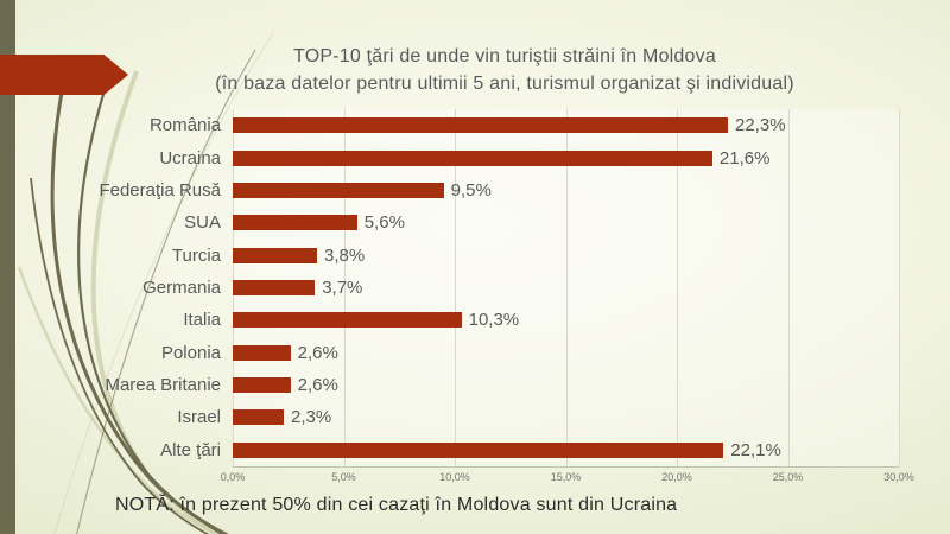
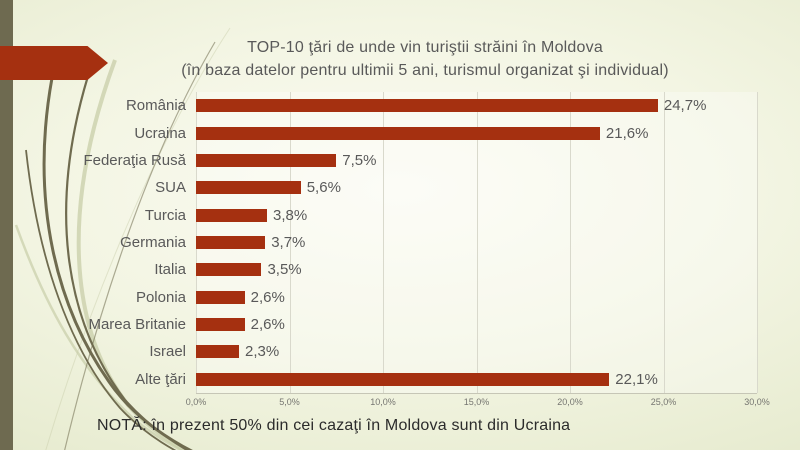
România: 22,3% -> 24,7%
Federaţia Rusă: 9,5% -> 7,5%
Italia: 10,3% -> 3,5%
